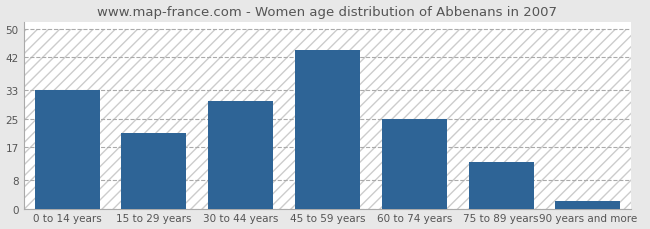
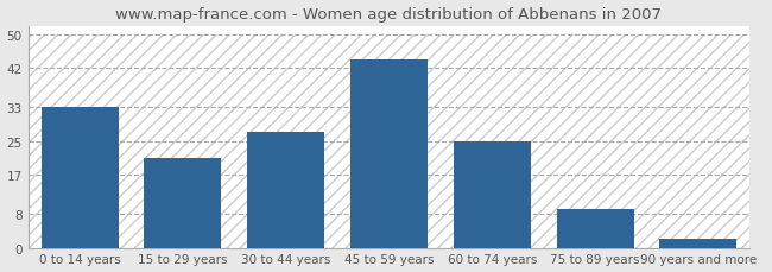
30 to 44 years: 30 -> 27
75 to 89 years: 13 -> 9
